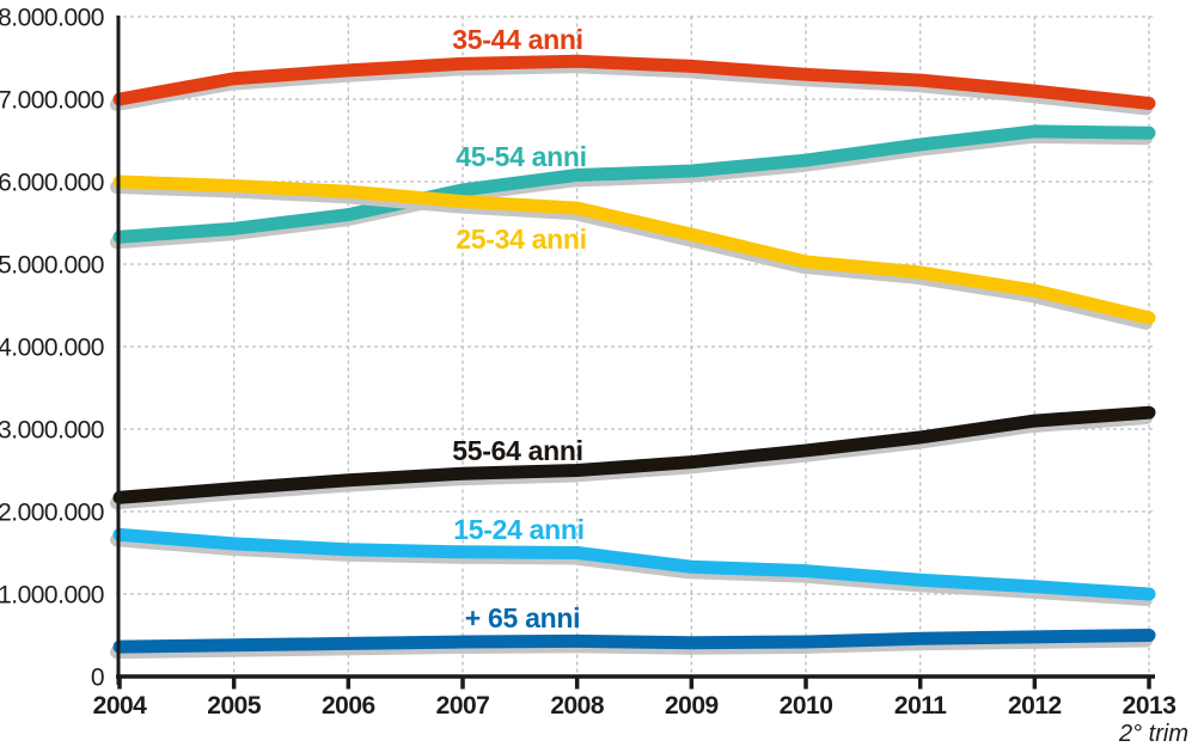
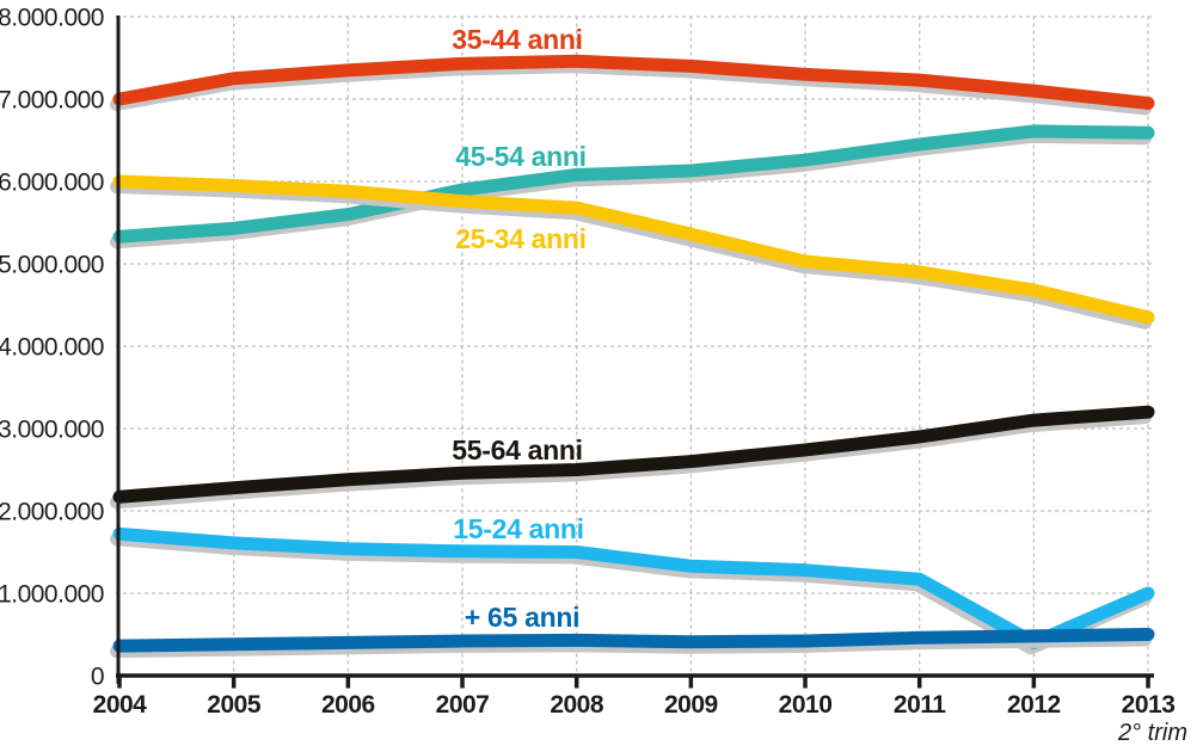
15-24 anni/2012: 1100000 -> 400000
